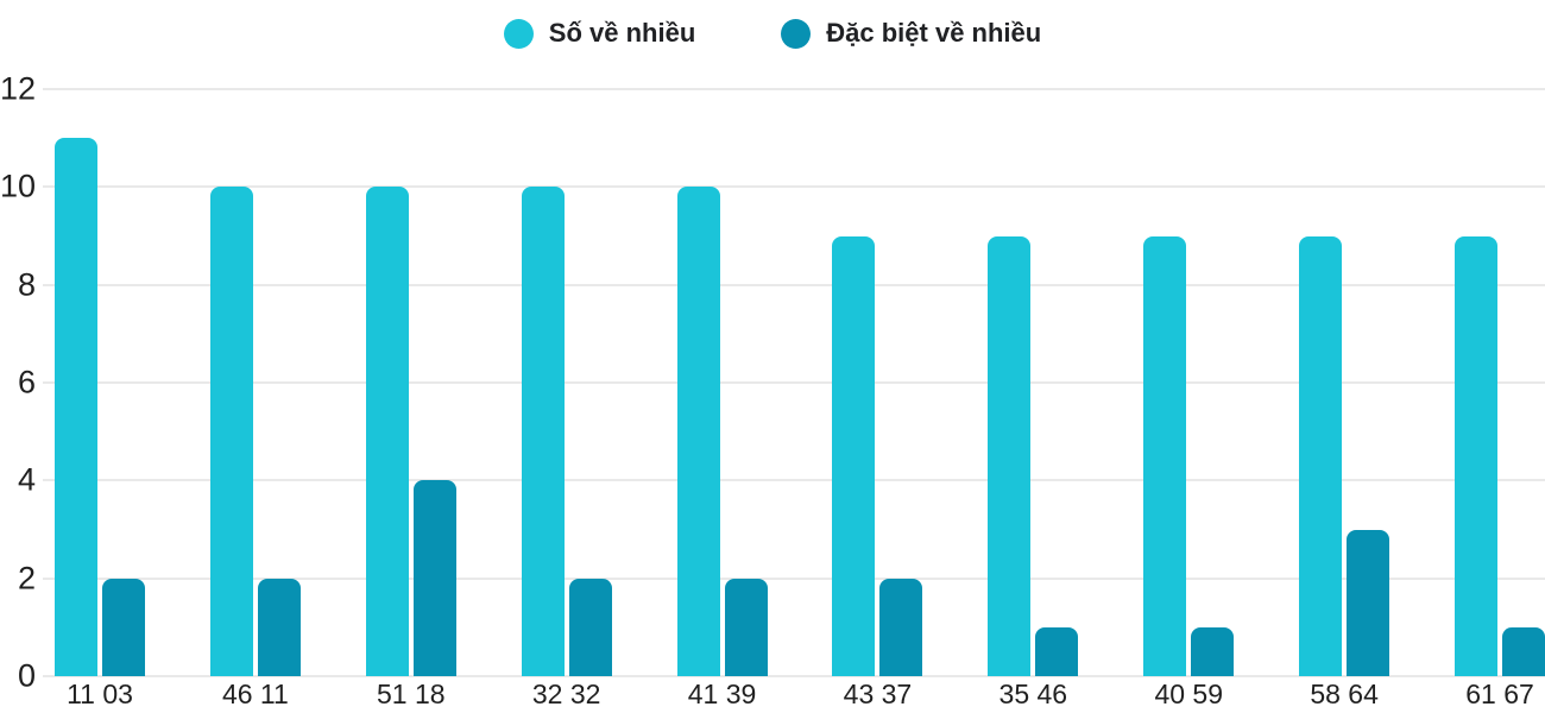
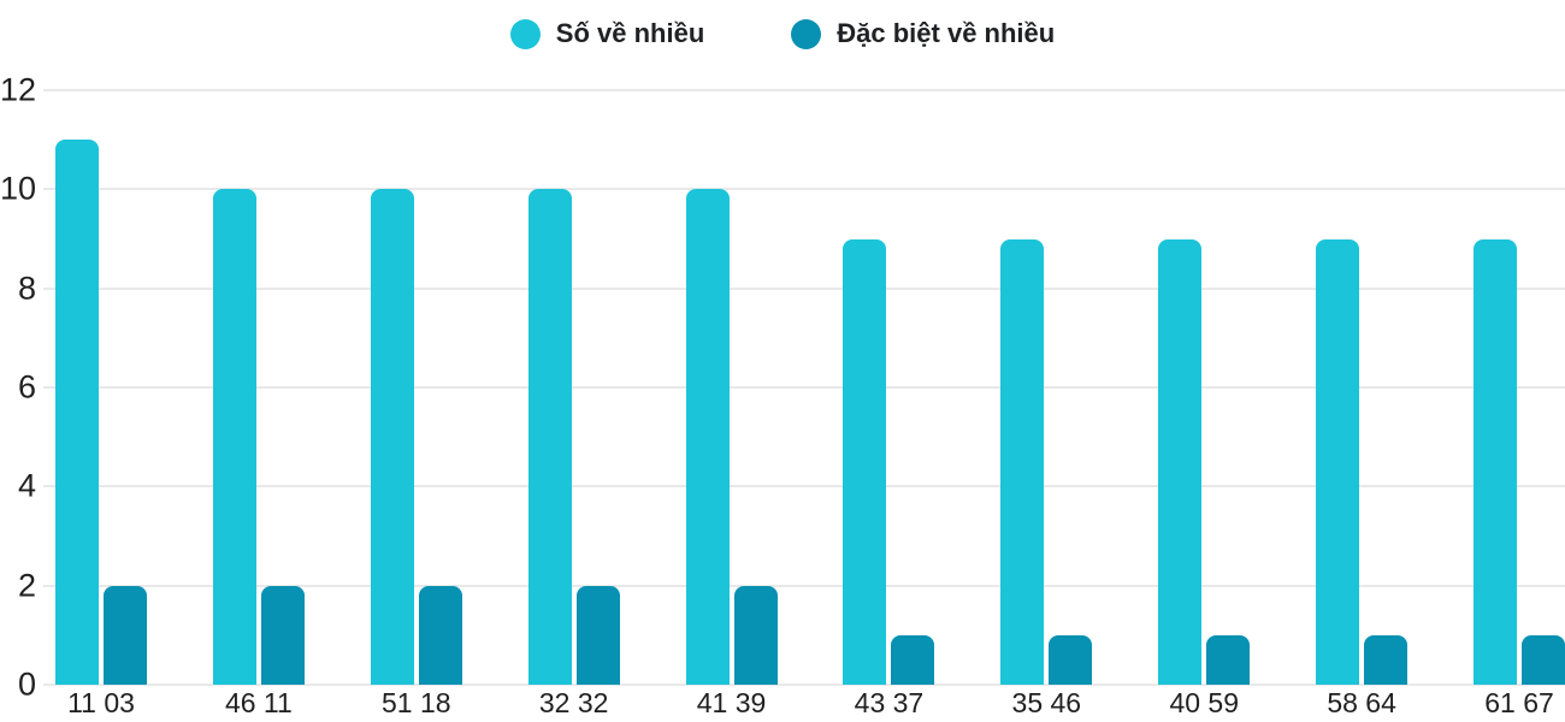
Đặc biệt về nhiều/51 18: 4 -> 2
Đặc biệt về nhiều/43 37: 2 -> 1
Đặc biệt về nhiều/58 64: 3 -> 1
